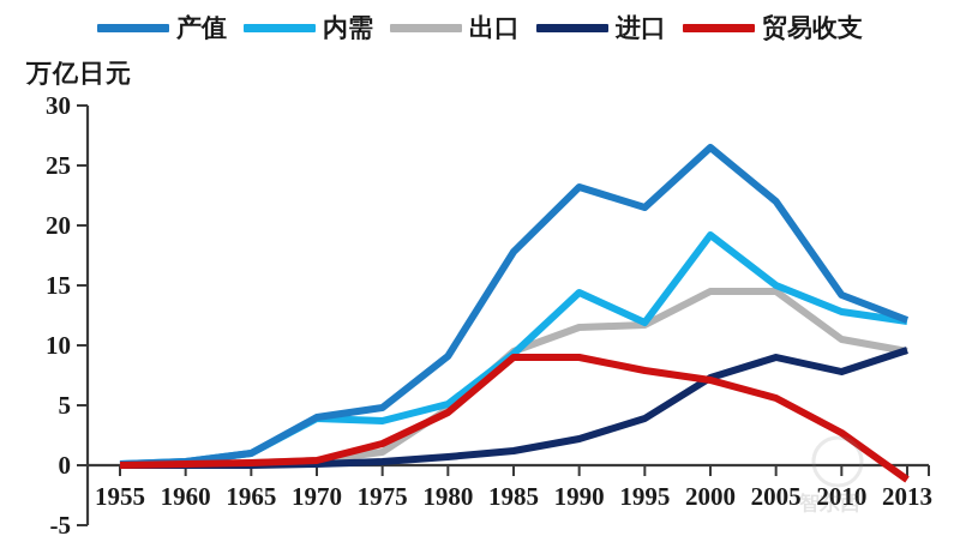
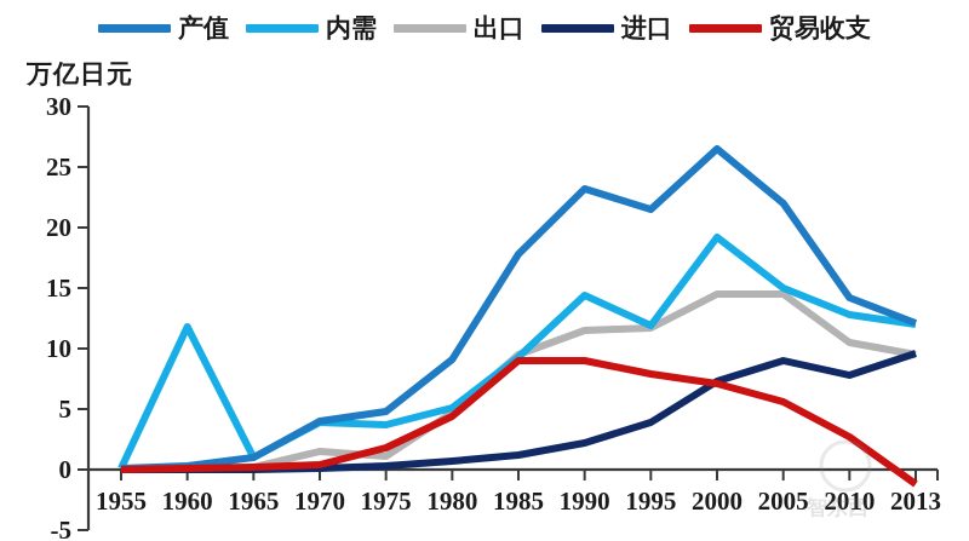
内需/1960: 0.3 -> 11.8
出口/1970: 0.4 -> 1.5
